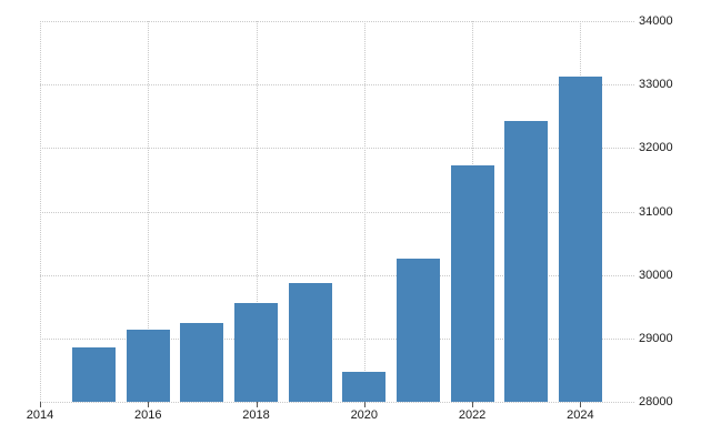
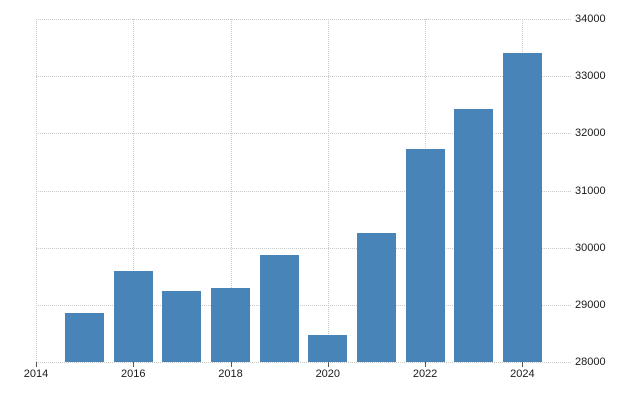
2016: 29100 -> 29600
2018: 29600 -> 29300
2024: 33100 -> 33400
